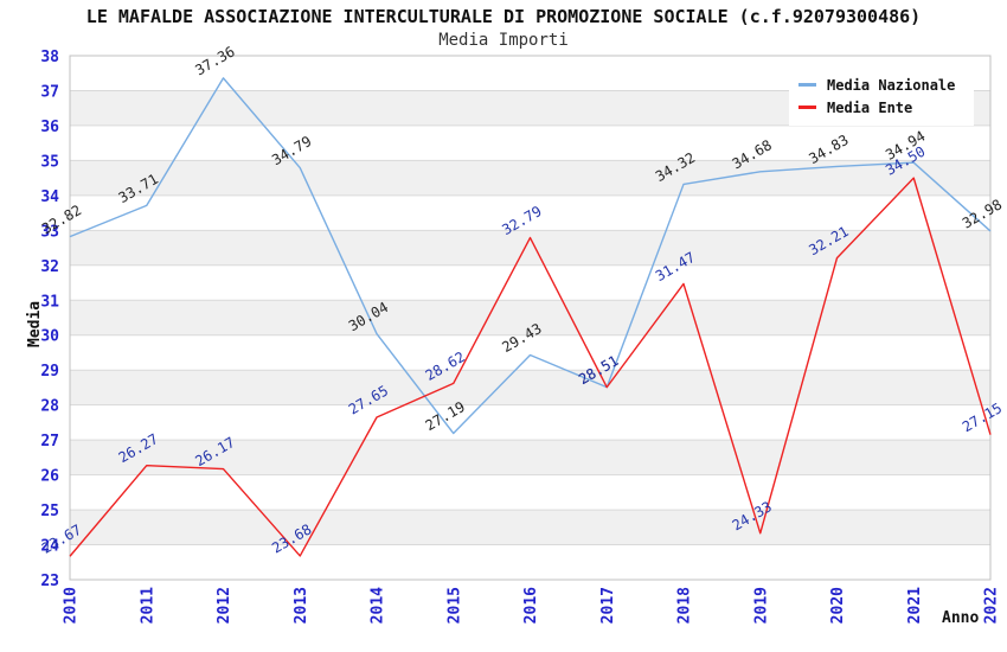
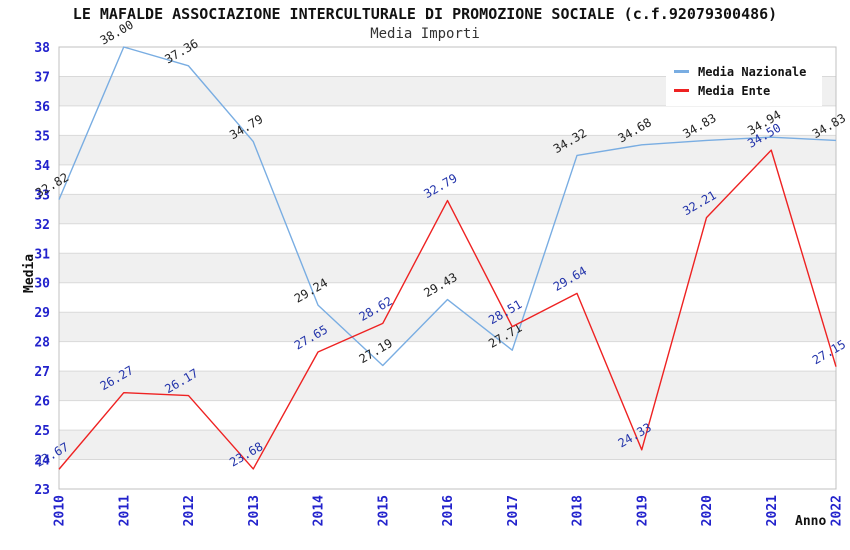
Media Nazionale/2011: 33.71 -> 38.00
Media Nazionale/2014: 30.04 -> 29.24
Media Nazionale/2017: 28.51 -> 27.71
Media Ente/2018: 31.47 -> 29.64
Media Nazionale/2022: 32.98 -> 34.83
